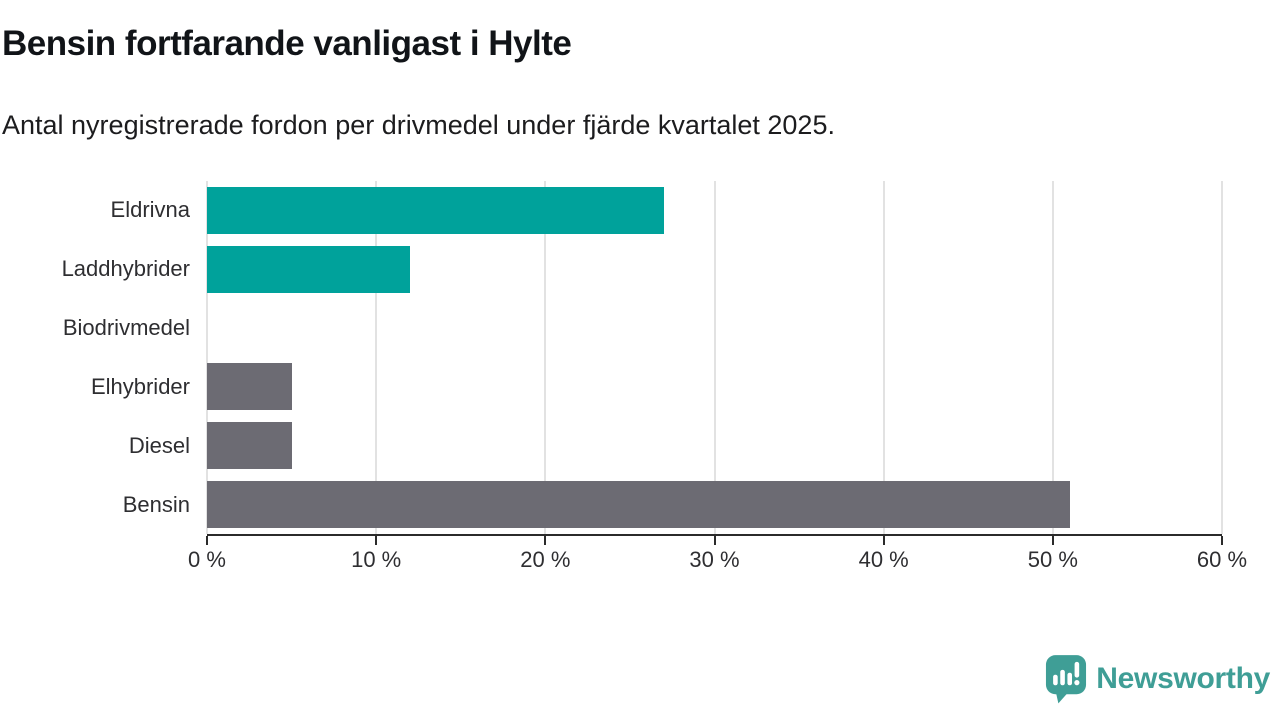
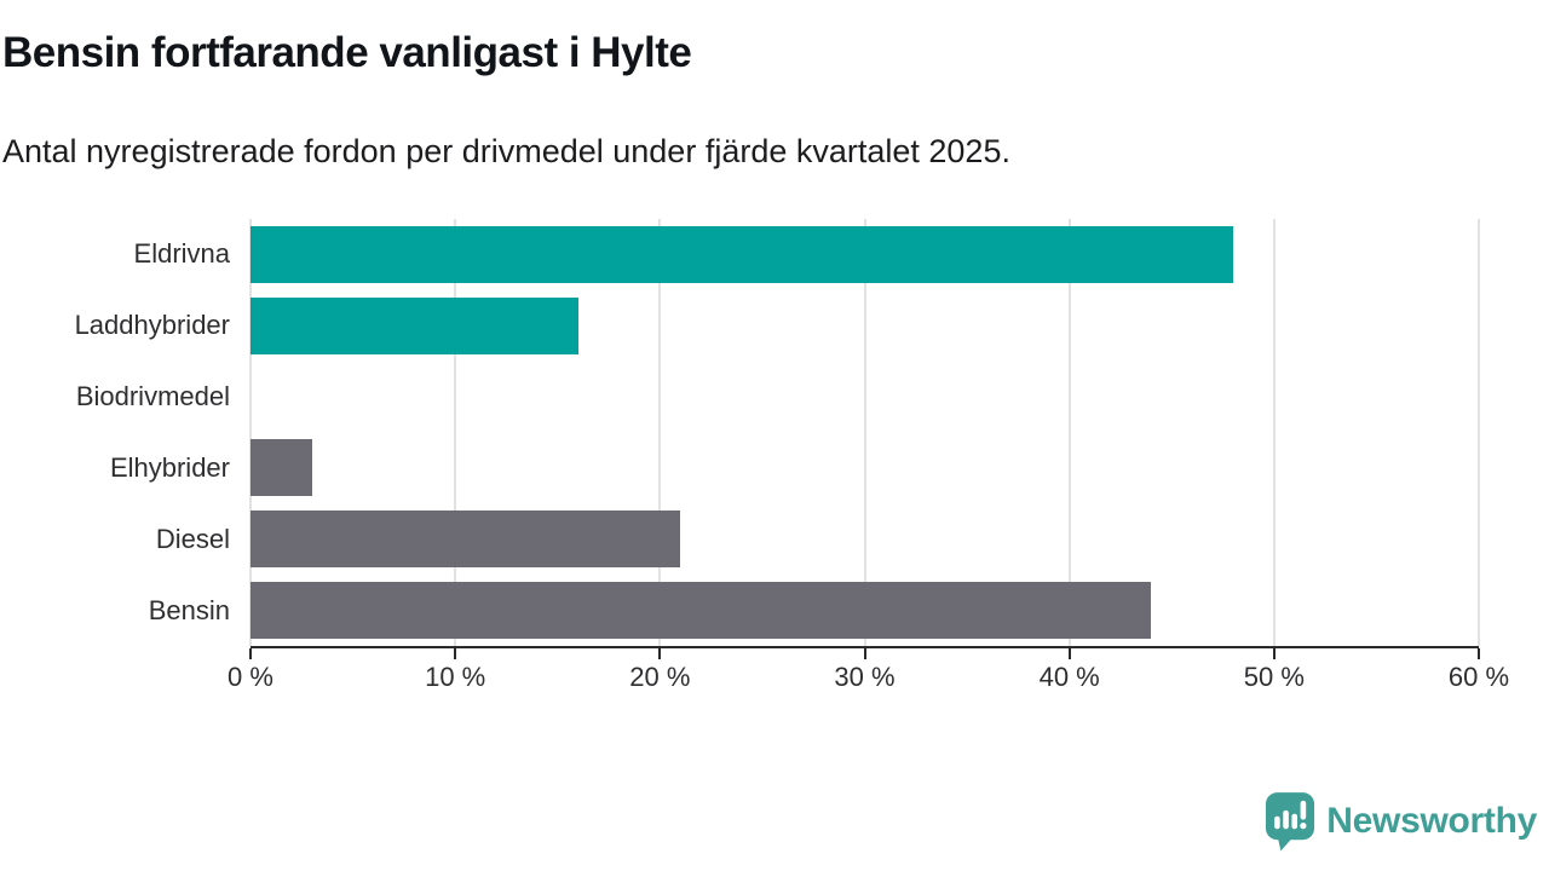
Eldrivna: 27% -> 48%
Laddhybrider: 12% -> 16%
Elhybrider: 5% -> 3%
Diesel: 5% -> 21%
Bensin: 51% -> 44%
